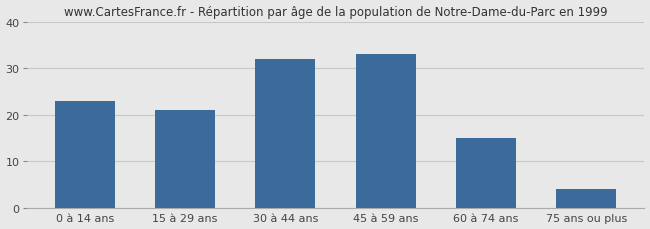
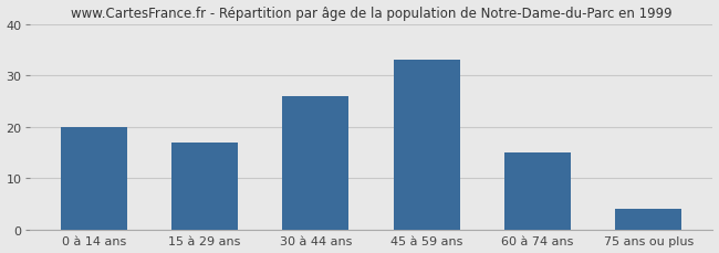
0 à 14 ans: 23 -> 20
15 à 29 ans: 21 -> 17
30 à 44 ans: 32 -> 26
